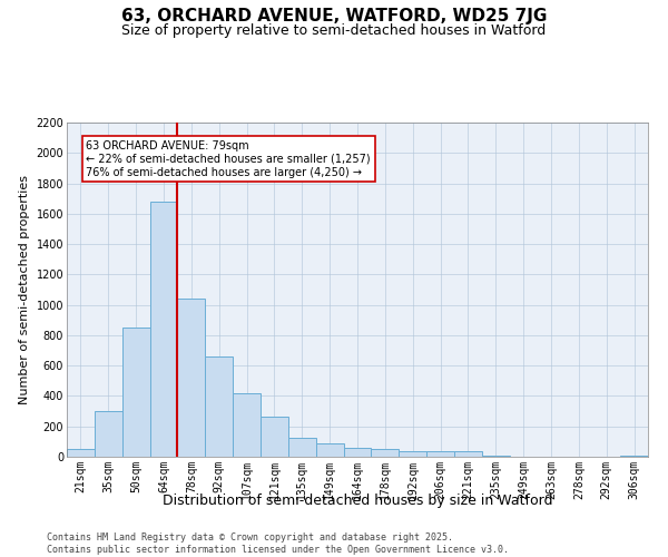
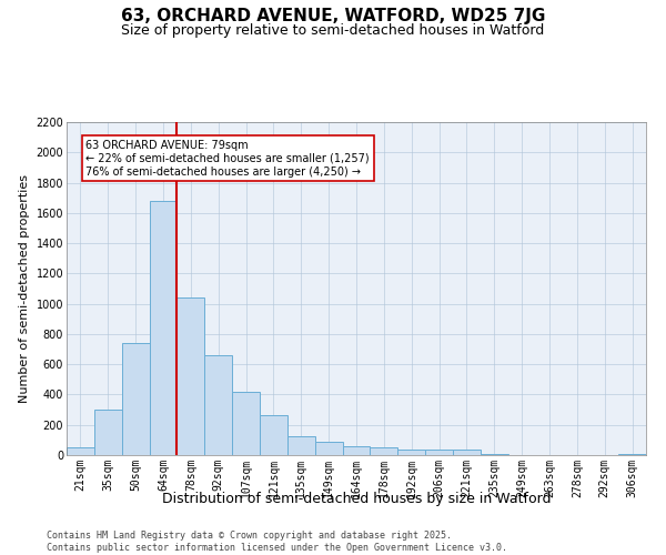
50sqm: 850 -> 740
